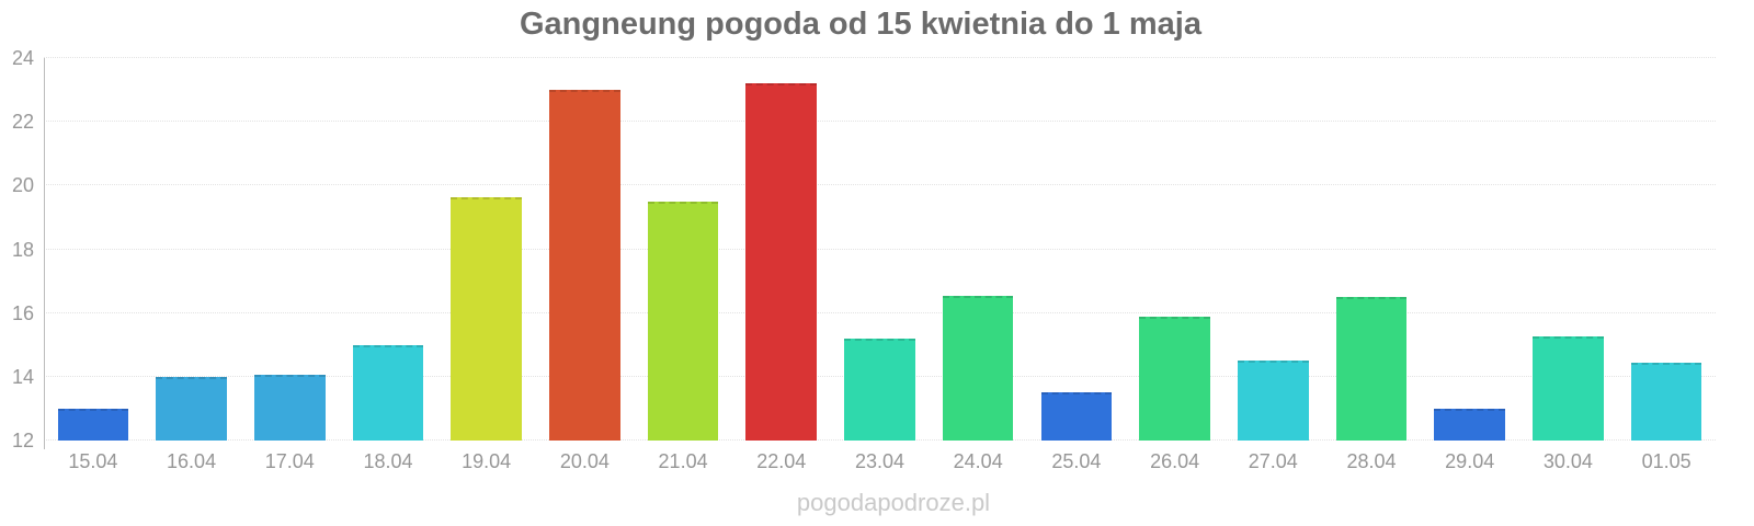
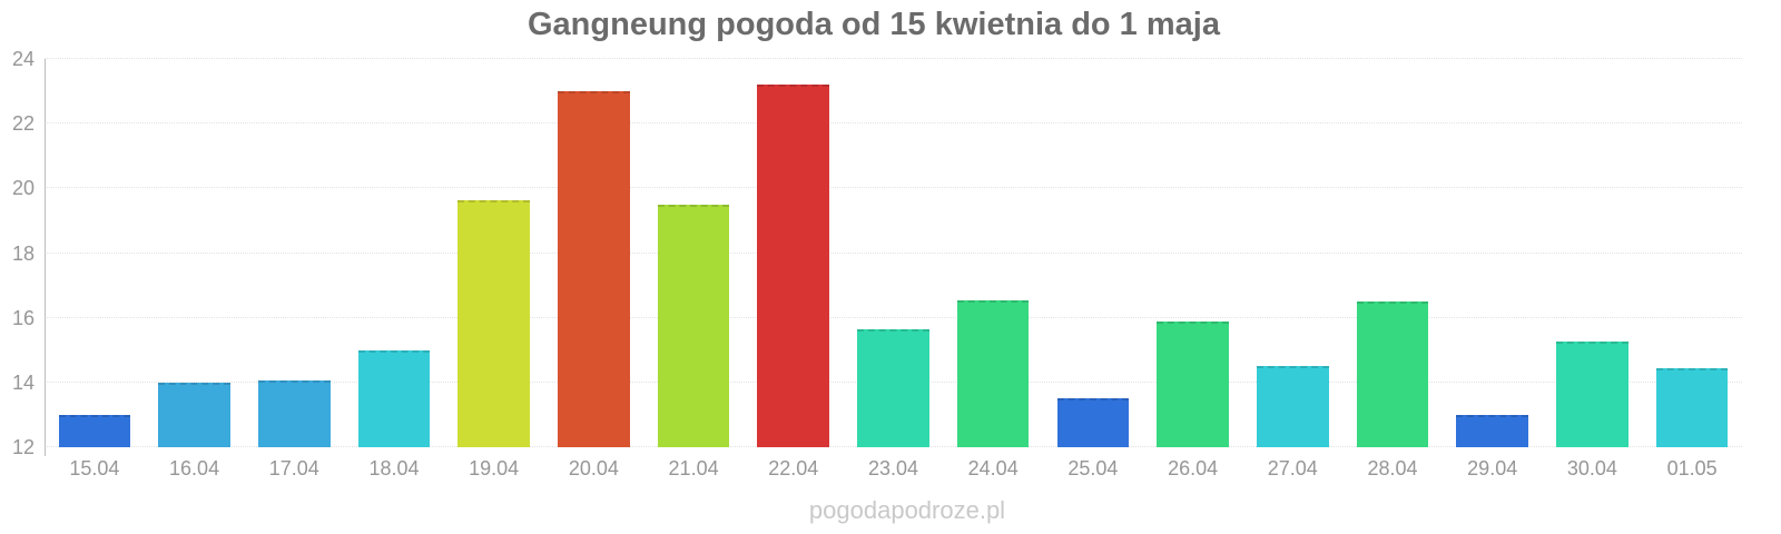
23.04: 15.2 -> 15.7
